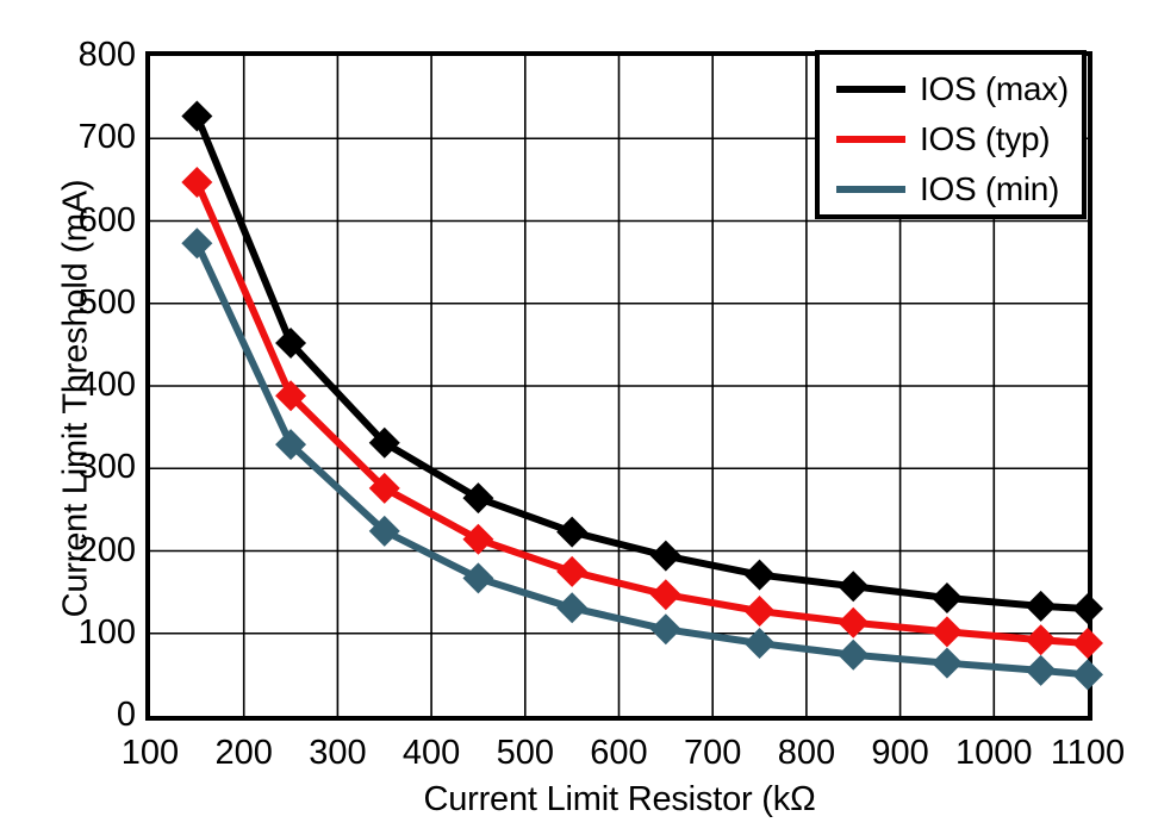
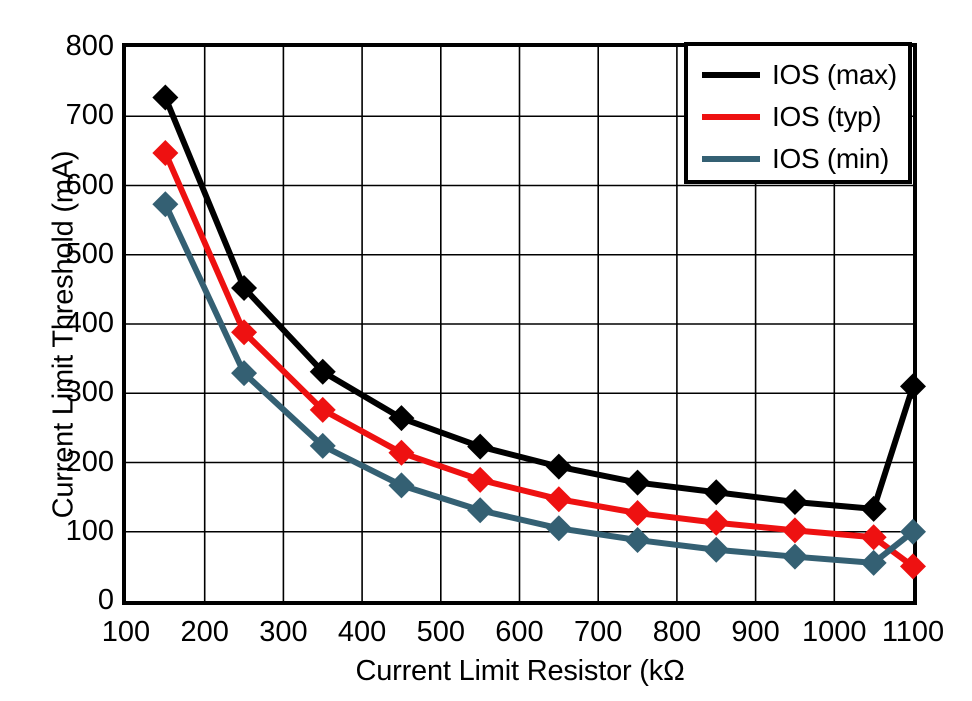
IOS (max)/1100: 130 -> 310
IOS (typ)/1100: 90 -> 50
IOS (min)/1100: 50 -> 100
